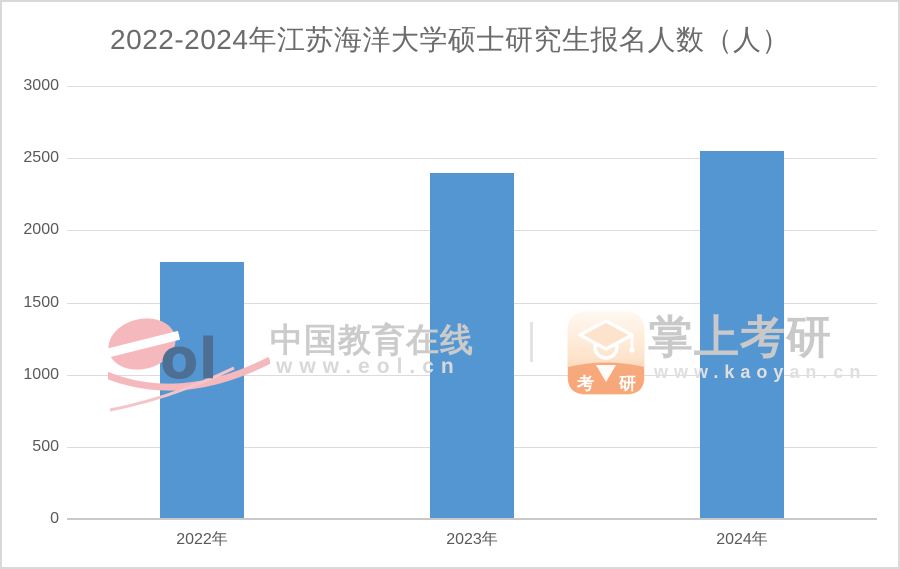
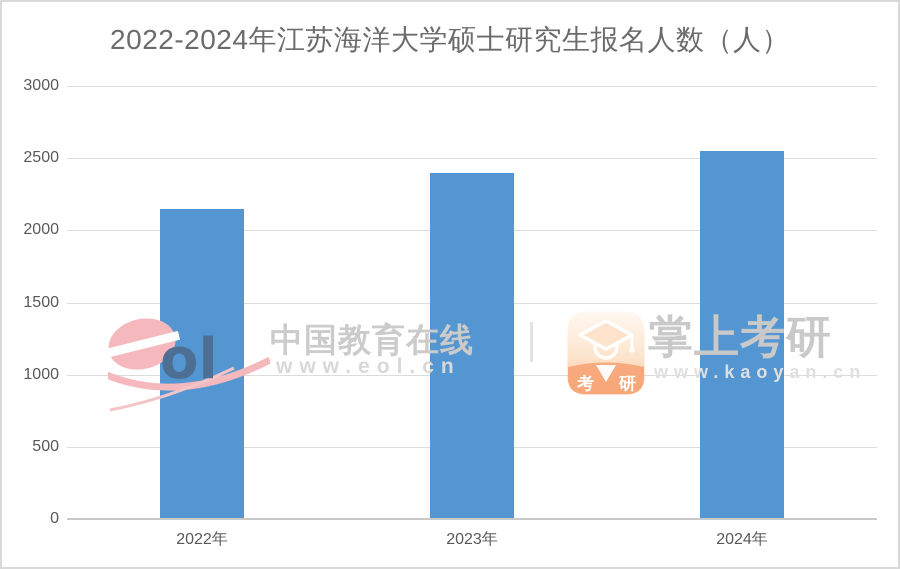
2022年: 1780 -> 2150
